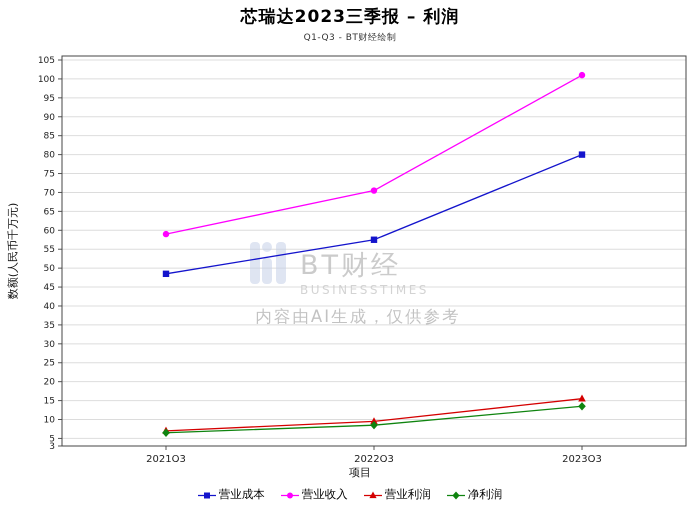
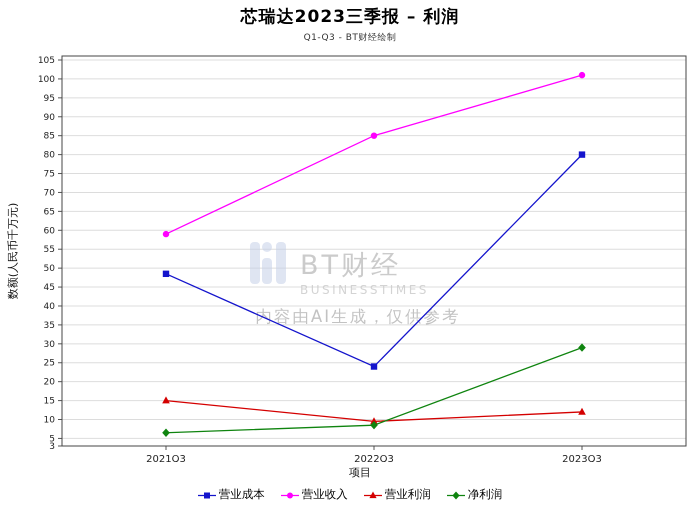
营业利润/2021Q3: 7 -> 15
营业成本/2022Q3: 58 -> 24
营业收入/2022Q3: 70 -> 85
营业利润/2023Q3: 16 -> 12
净利润/2023Q3: 14 -> 29
